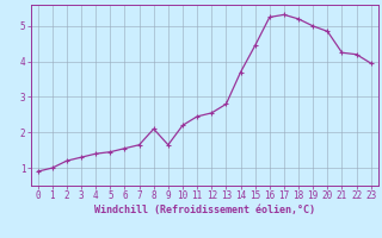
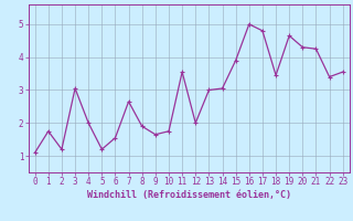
0: 0.90 -> 1.10
1: 1.00 -> 1.75
3: 1.30 -> 3.05
4: 1.40 -> 2.00
5: 1.45 -> 1.20
7: 1.65 -> 2.65
8: 2.10 -> 1.90
10: 2.20 -> 1.75
11: 2.45 -> 3.55
12: 2.55 -> 2.00
13: 2.80 -> 3.00
14: 3.70 -> 3.05
15: 4.45 -> 3.90
16: 5.25 -> 5.00
17: 5.32 -> 4.80
18: 5.20 -> 3.45
19: 5.00 -> 4.65
20: 4.85 -> 4.30
22: 4.20 -> 3.40
23: 3.95 -> 3.55
